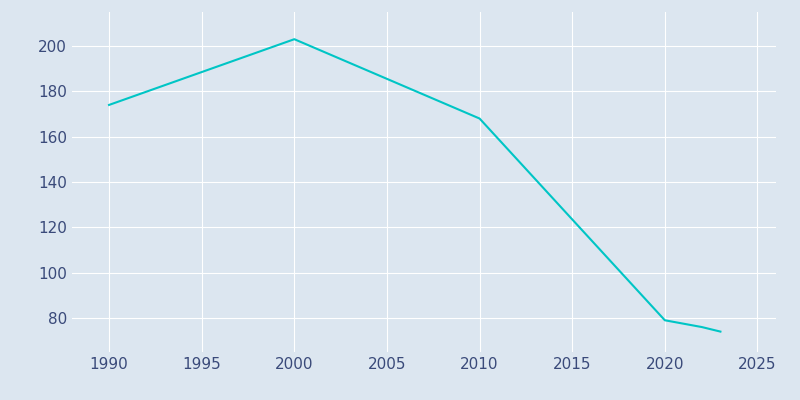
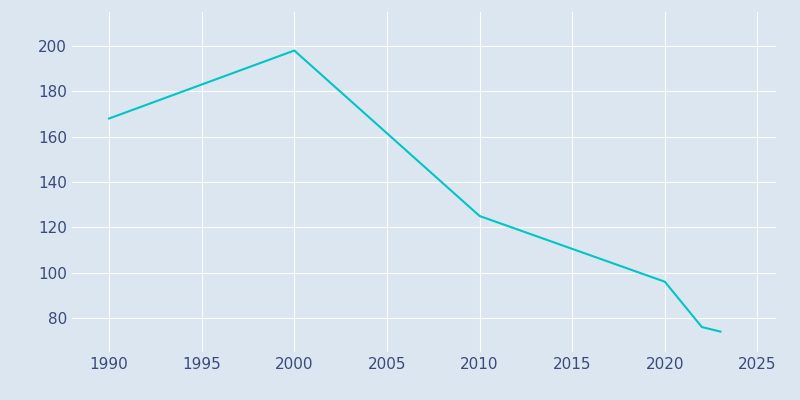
1990: 174 -> 168
2000: 203 -> 198
2010: 168 -> 125
2020: 79 -> 96
